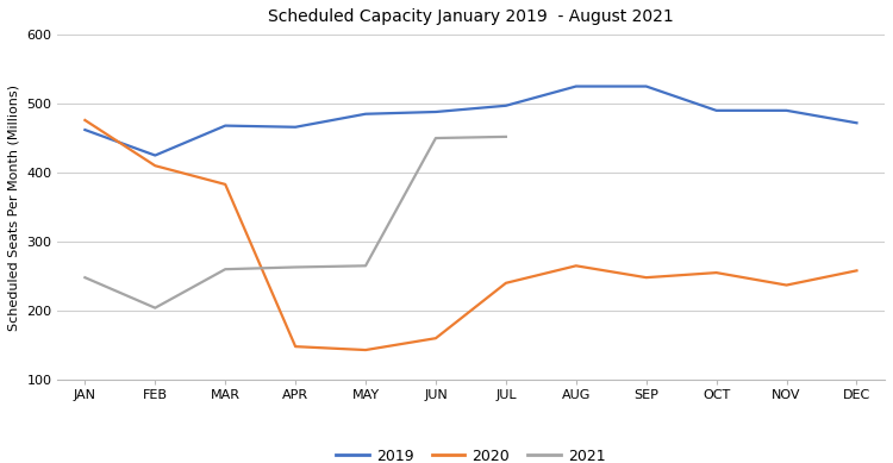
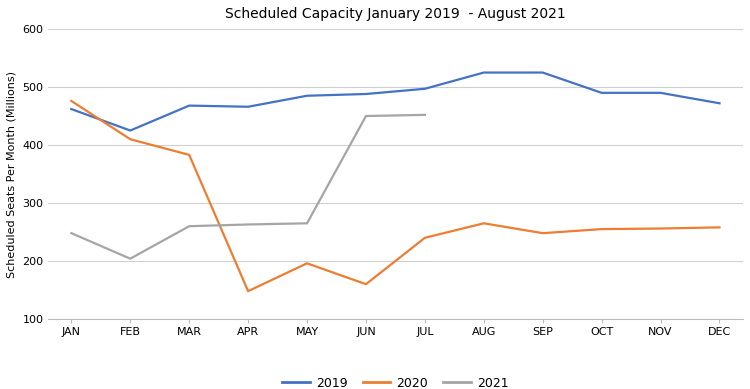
2020/MAY: 143 -> 196
2020/NOV: 237 -> 256
